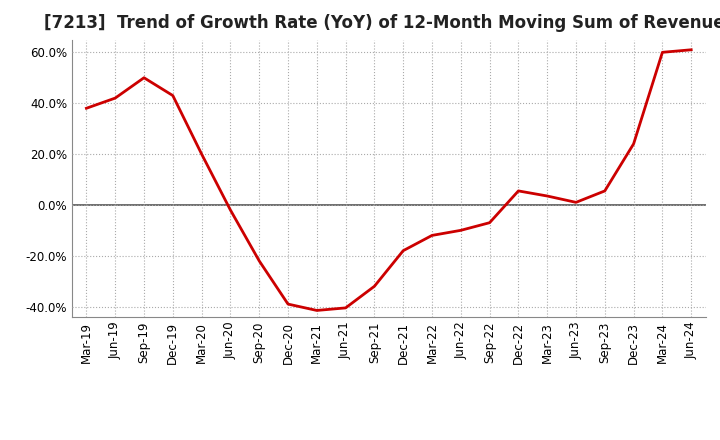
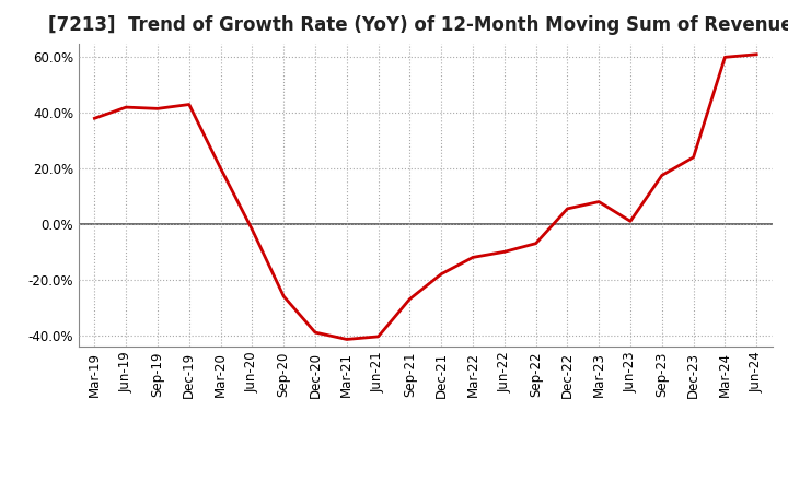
Sep-19: 50.0% -> 41.5%
Sep-20: -22.0% -> -26.0%
Sep-21: -32.0% -> -27.0%
Mar-23: 3.5% -> 8.0%
Sep-23: 5.5% -> 17.5%
